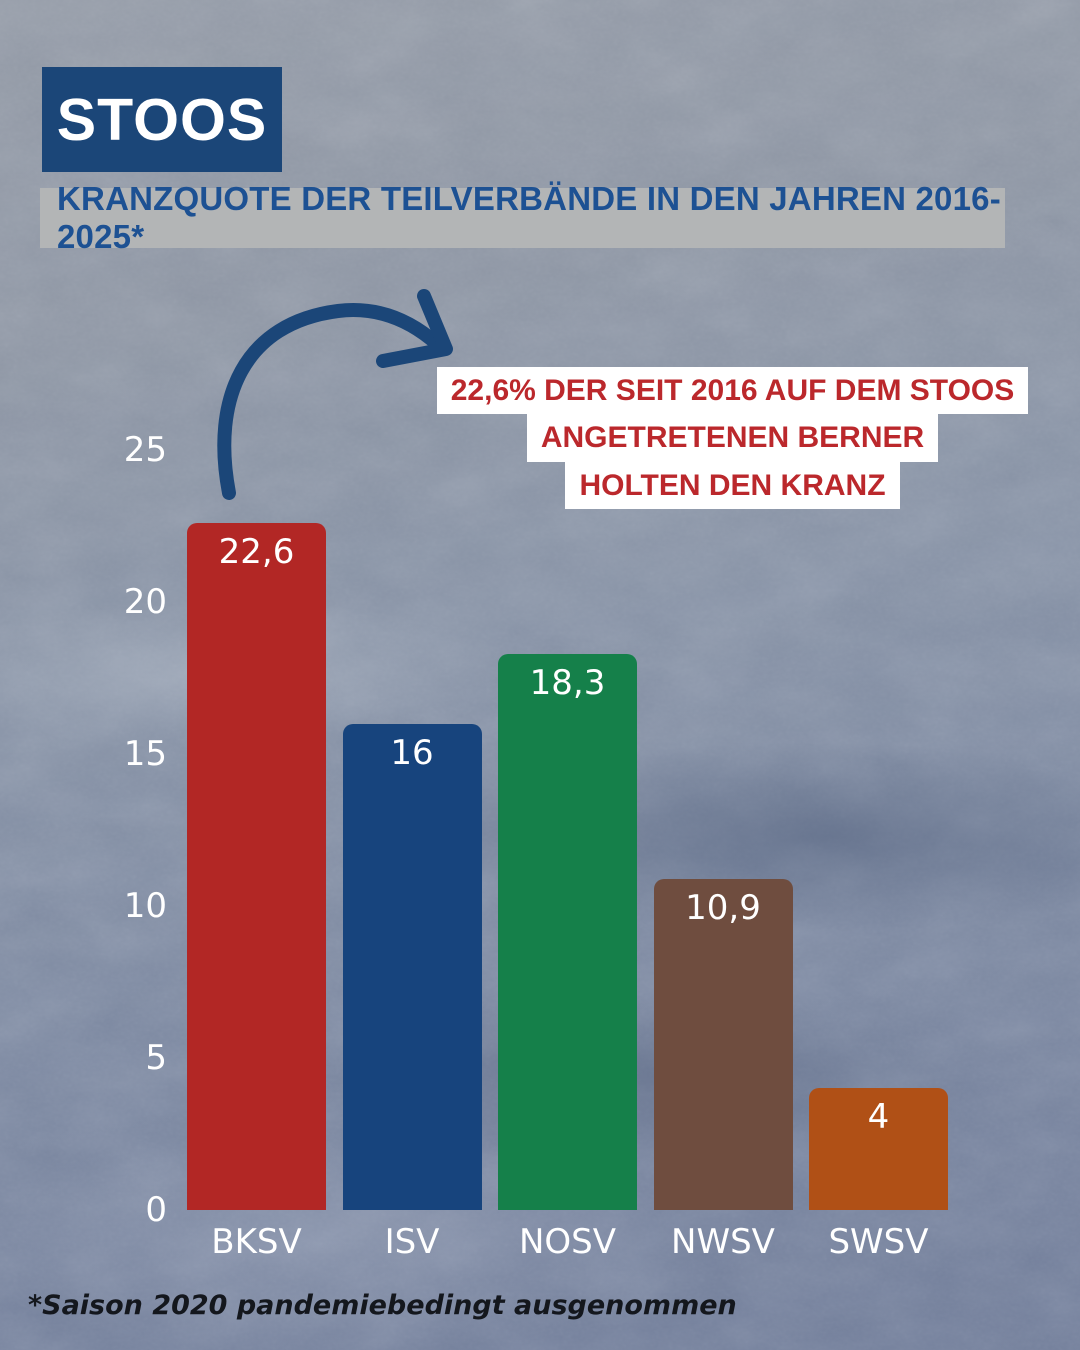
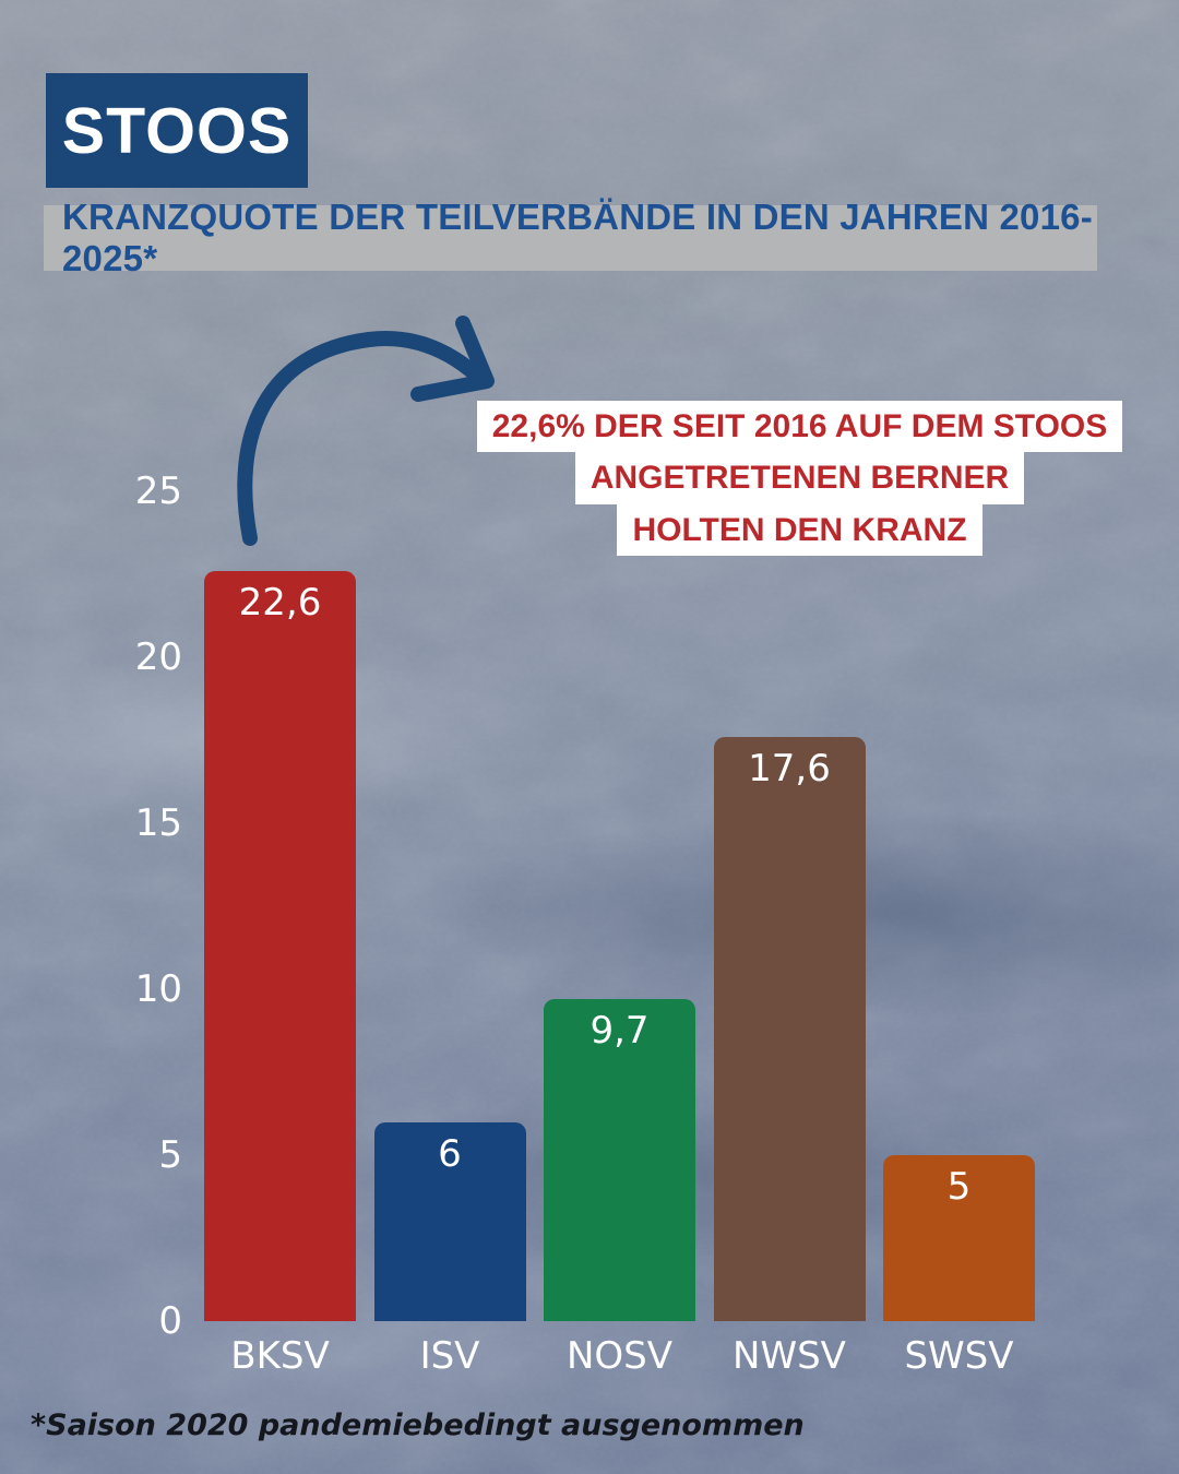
ISV: 16 -> 6
NOSV: 18,3 -> 9,7
NWSV: 10,9 -> 17,6
SWSV: 4 -> 5
